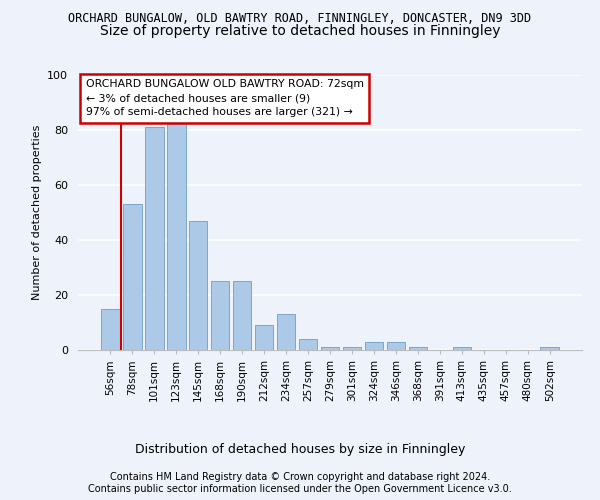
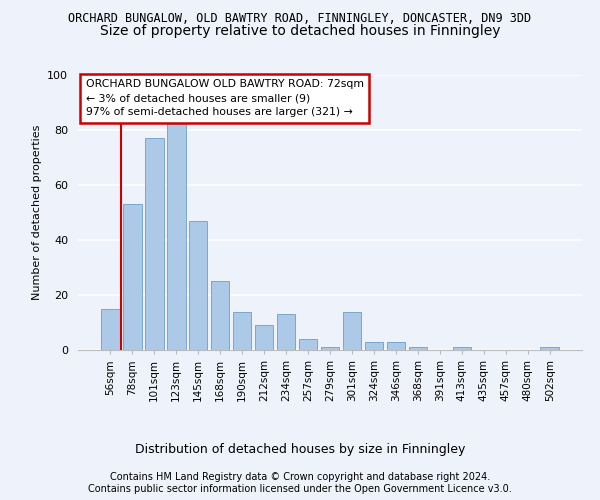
101sqm: 81 -> 77
190sqm: 25 -> 14
301sqm: 1 -> 14
